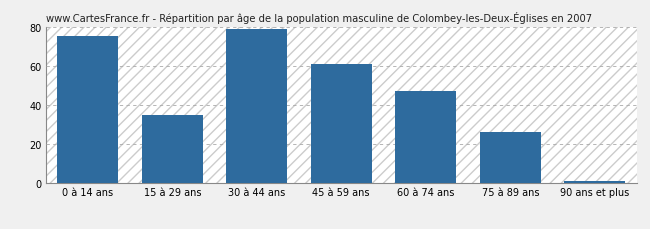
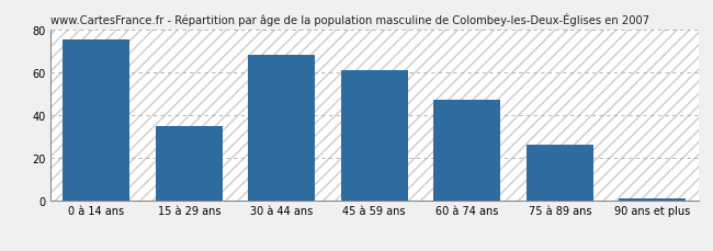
30 à 44 ans: 79 -> 68
